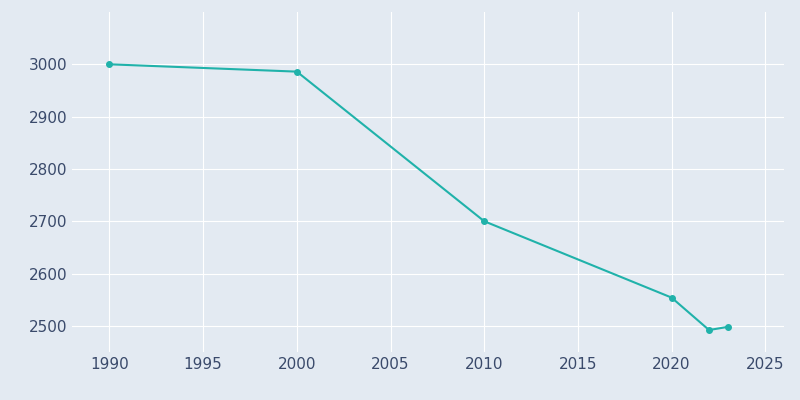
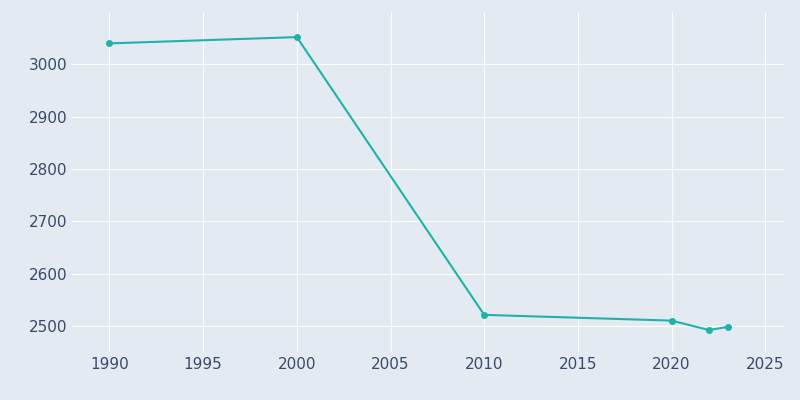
1990: 3000 -> 3040
2000: 2986 -> 3052
2010: 2700 -> 2521
2020: 2554 -> 2510
